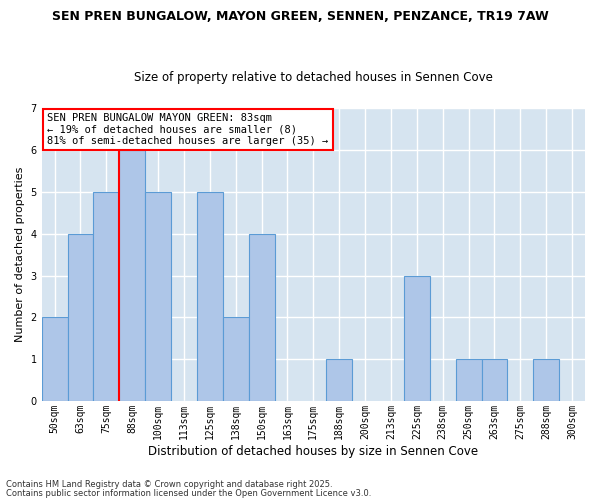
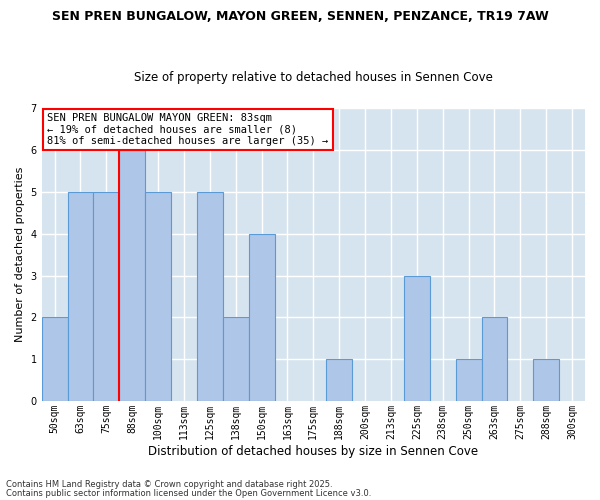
63sqm: 4 -> 5
263sqm: 1 -> 2
